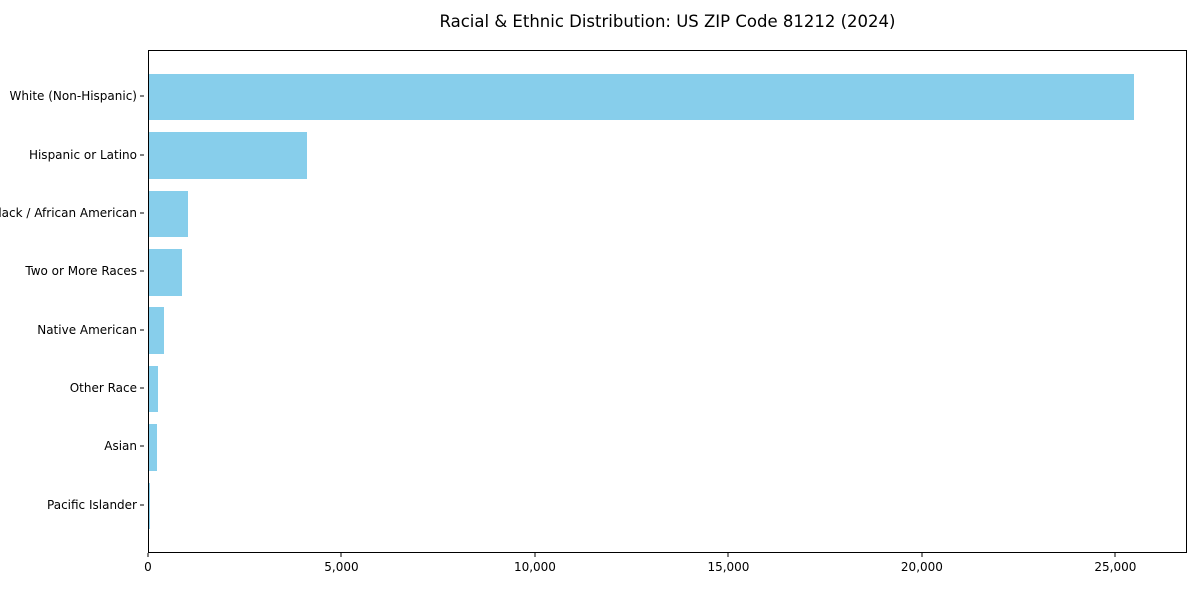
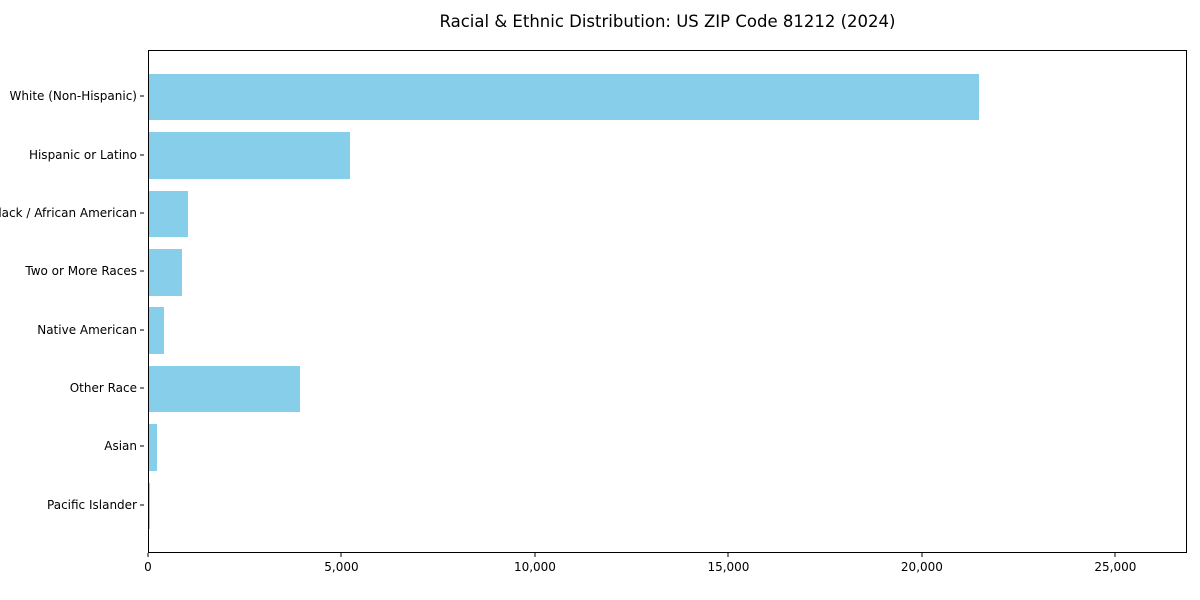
White (Non-Hispanic): 25500 -> 21500
Hispanic or Latino: 4100 -> 5200
Other Race: 200 -> 3900
